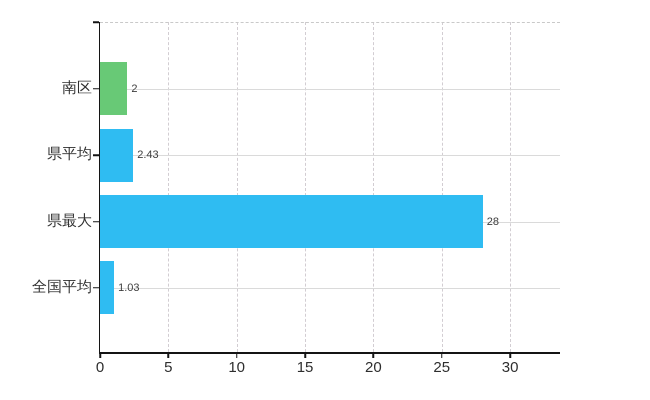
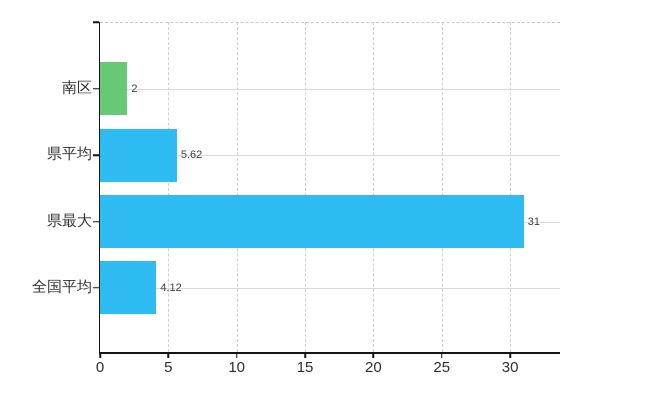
県平均: 2.43 -> 5.62
県最大: 28 -> 31
全国平均: 1.03 -> 4.12
